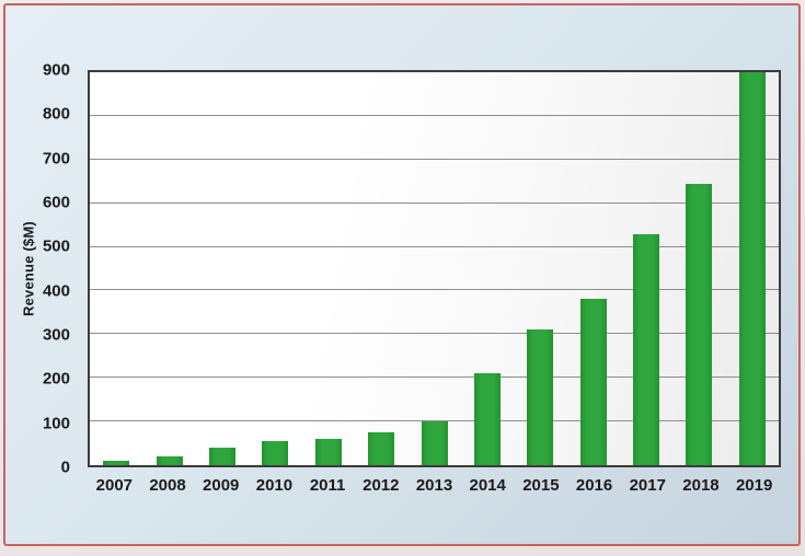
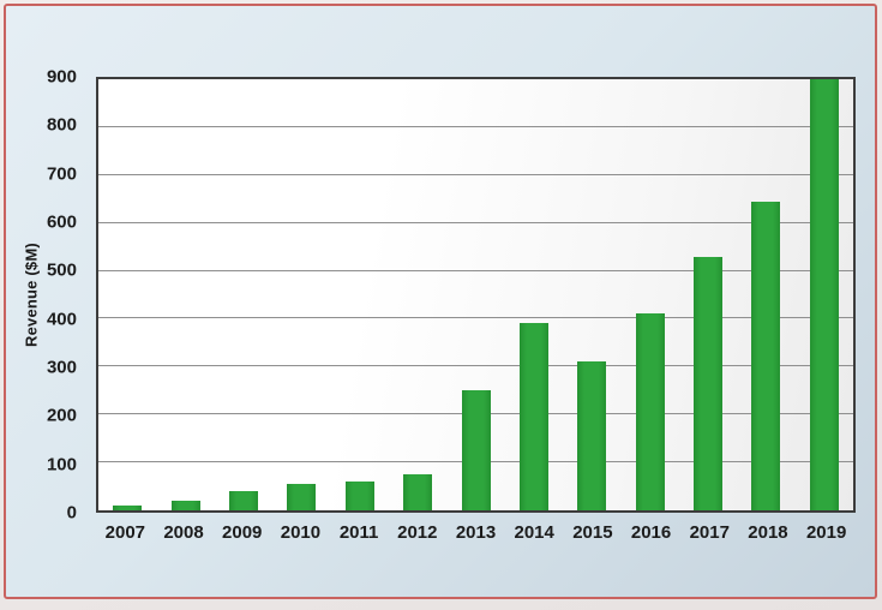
2013: 100 -> 250
2014: 210 -> 390
2016: 380 -> 410
